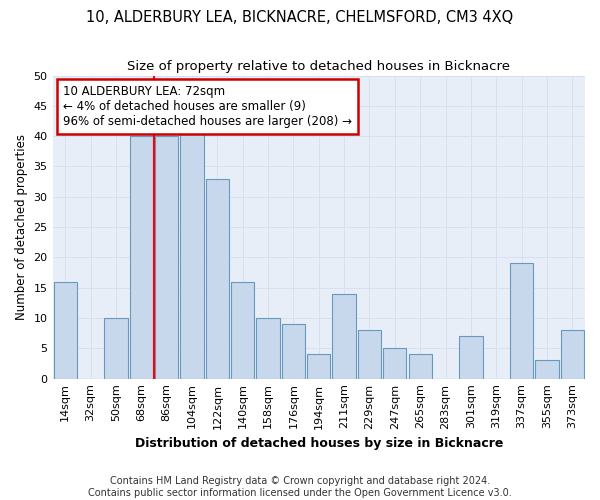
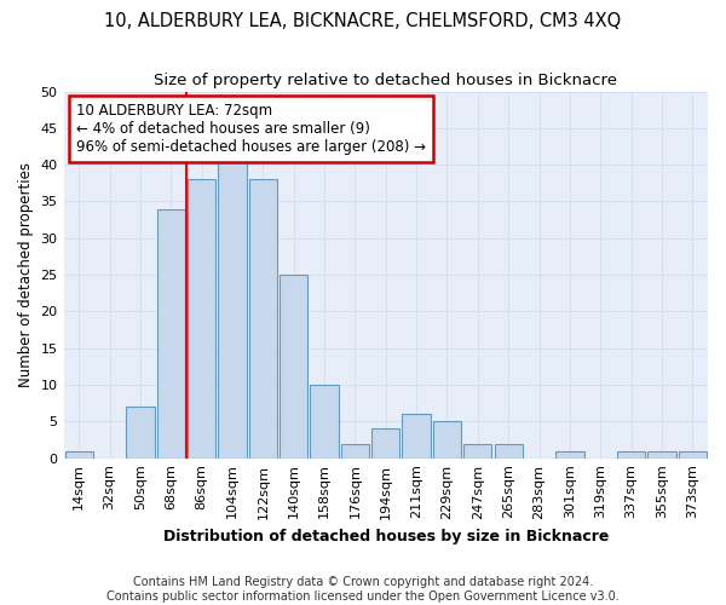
14sqm: 16 -> 1
50sqm: 10 -> 7
68sqm: 40 -> 34
86sqm: 40 -> 38
122sqm: 33 -> 38
140sqm: 16 -> 25
176sqm: 9 -> 2
211sqm: 14 -> 6
229sqm: 8 -> 5
247sqm: 5 -> 2
265sqm: 4 -> 2
301sqm: 7 -> 1
337sqm: 19 -> 1
355sqm: 3 -> 1
373sqm: 8 -> 1
